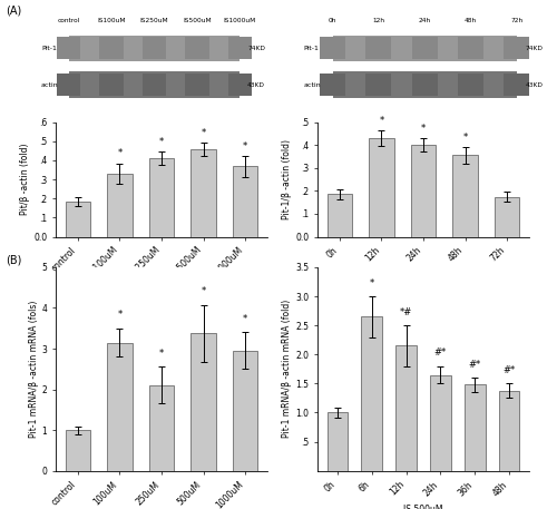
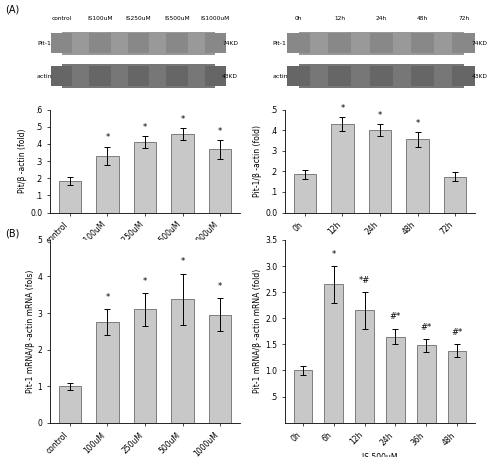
100uM: 3.15 -> 2.75
250uM: 2.10 -> 3.10
